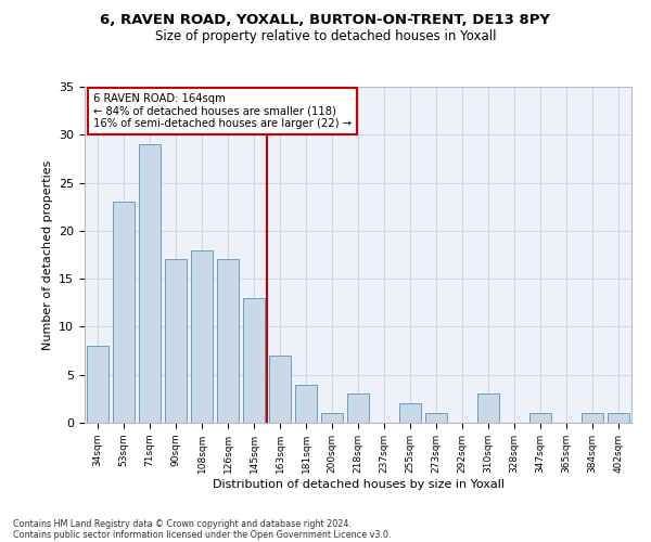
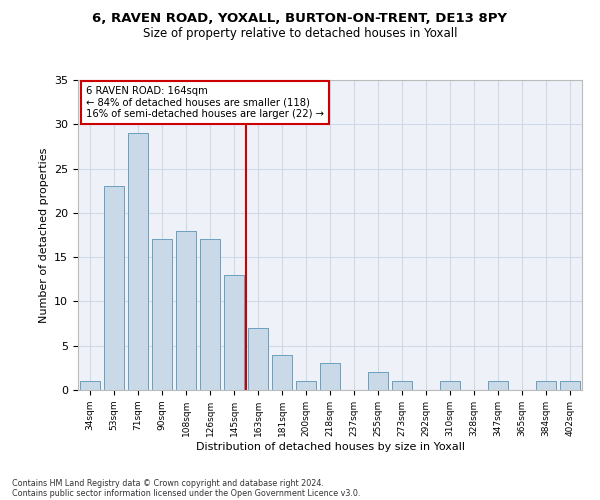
34sqm: 8 -> 1
310sqm: 3 -> 1
